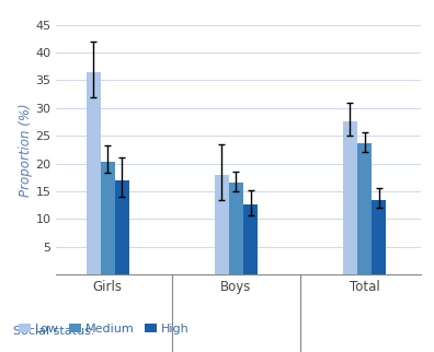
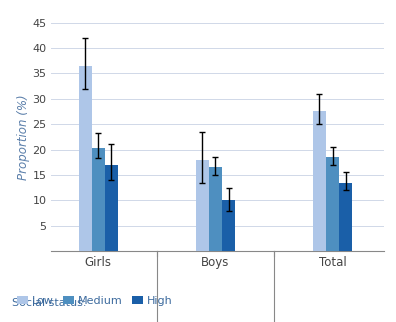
High/Boys: 12.6 -> 10.0
Medium/Total: 23.6 -> 18.5
